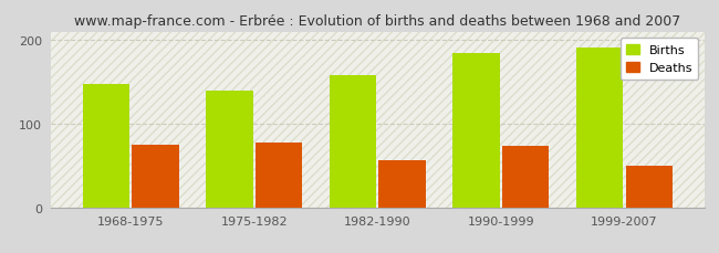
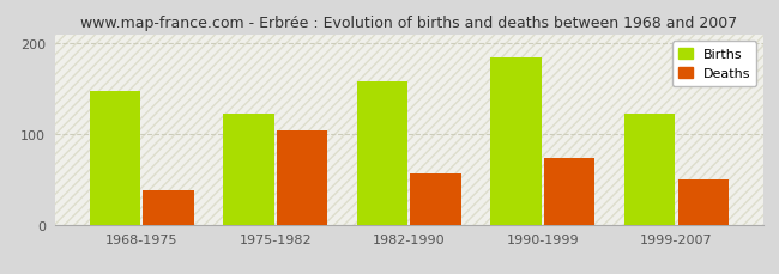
Deaths/1968-1975: 75 -> 38
Births/1975-1982: 140 -> 122
Deaths/1975-1982: 77 -> 104
Births/1999-2007: 192 -> 122
